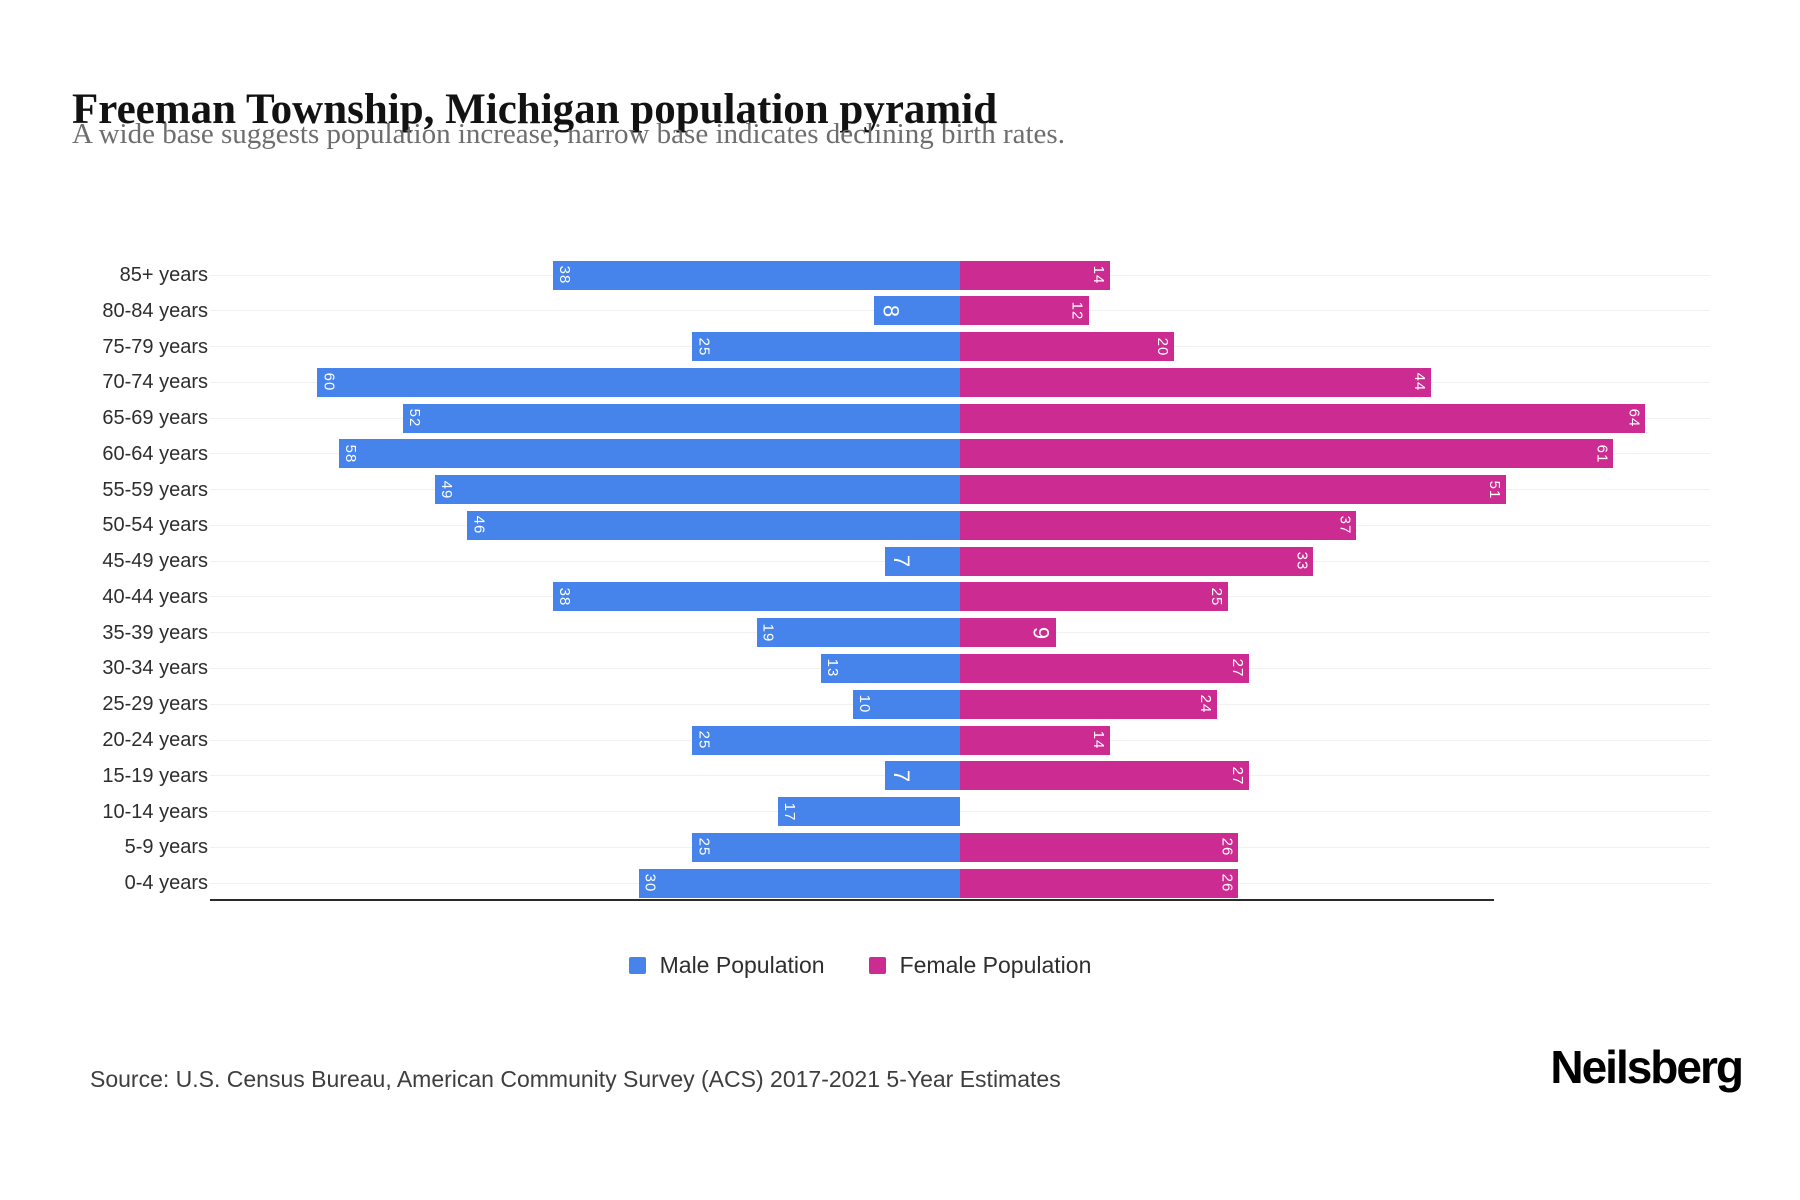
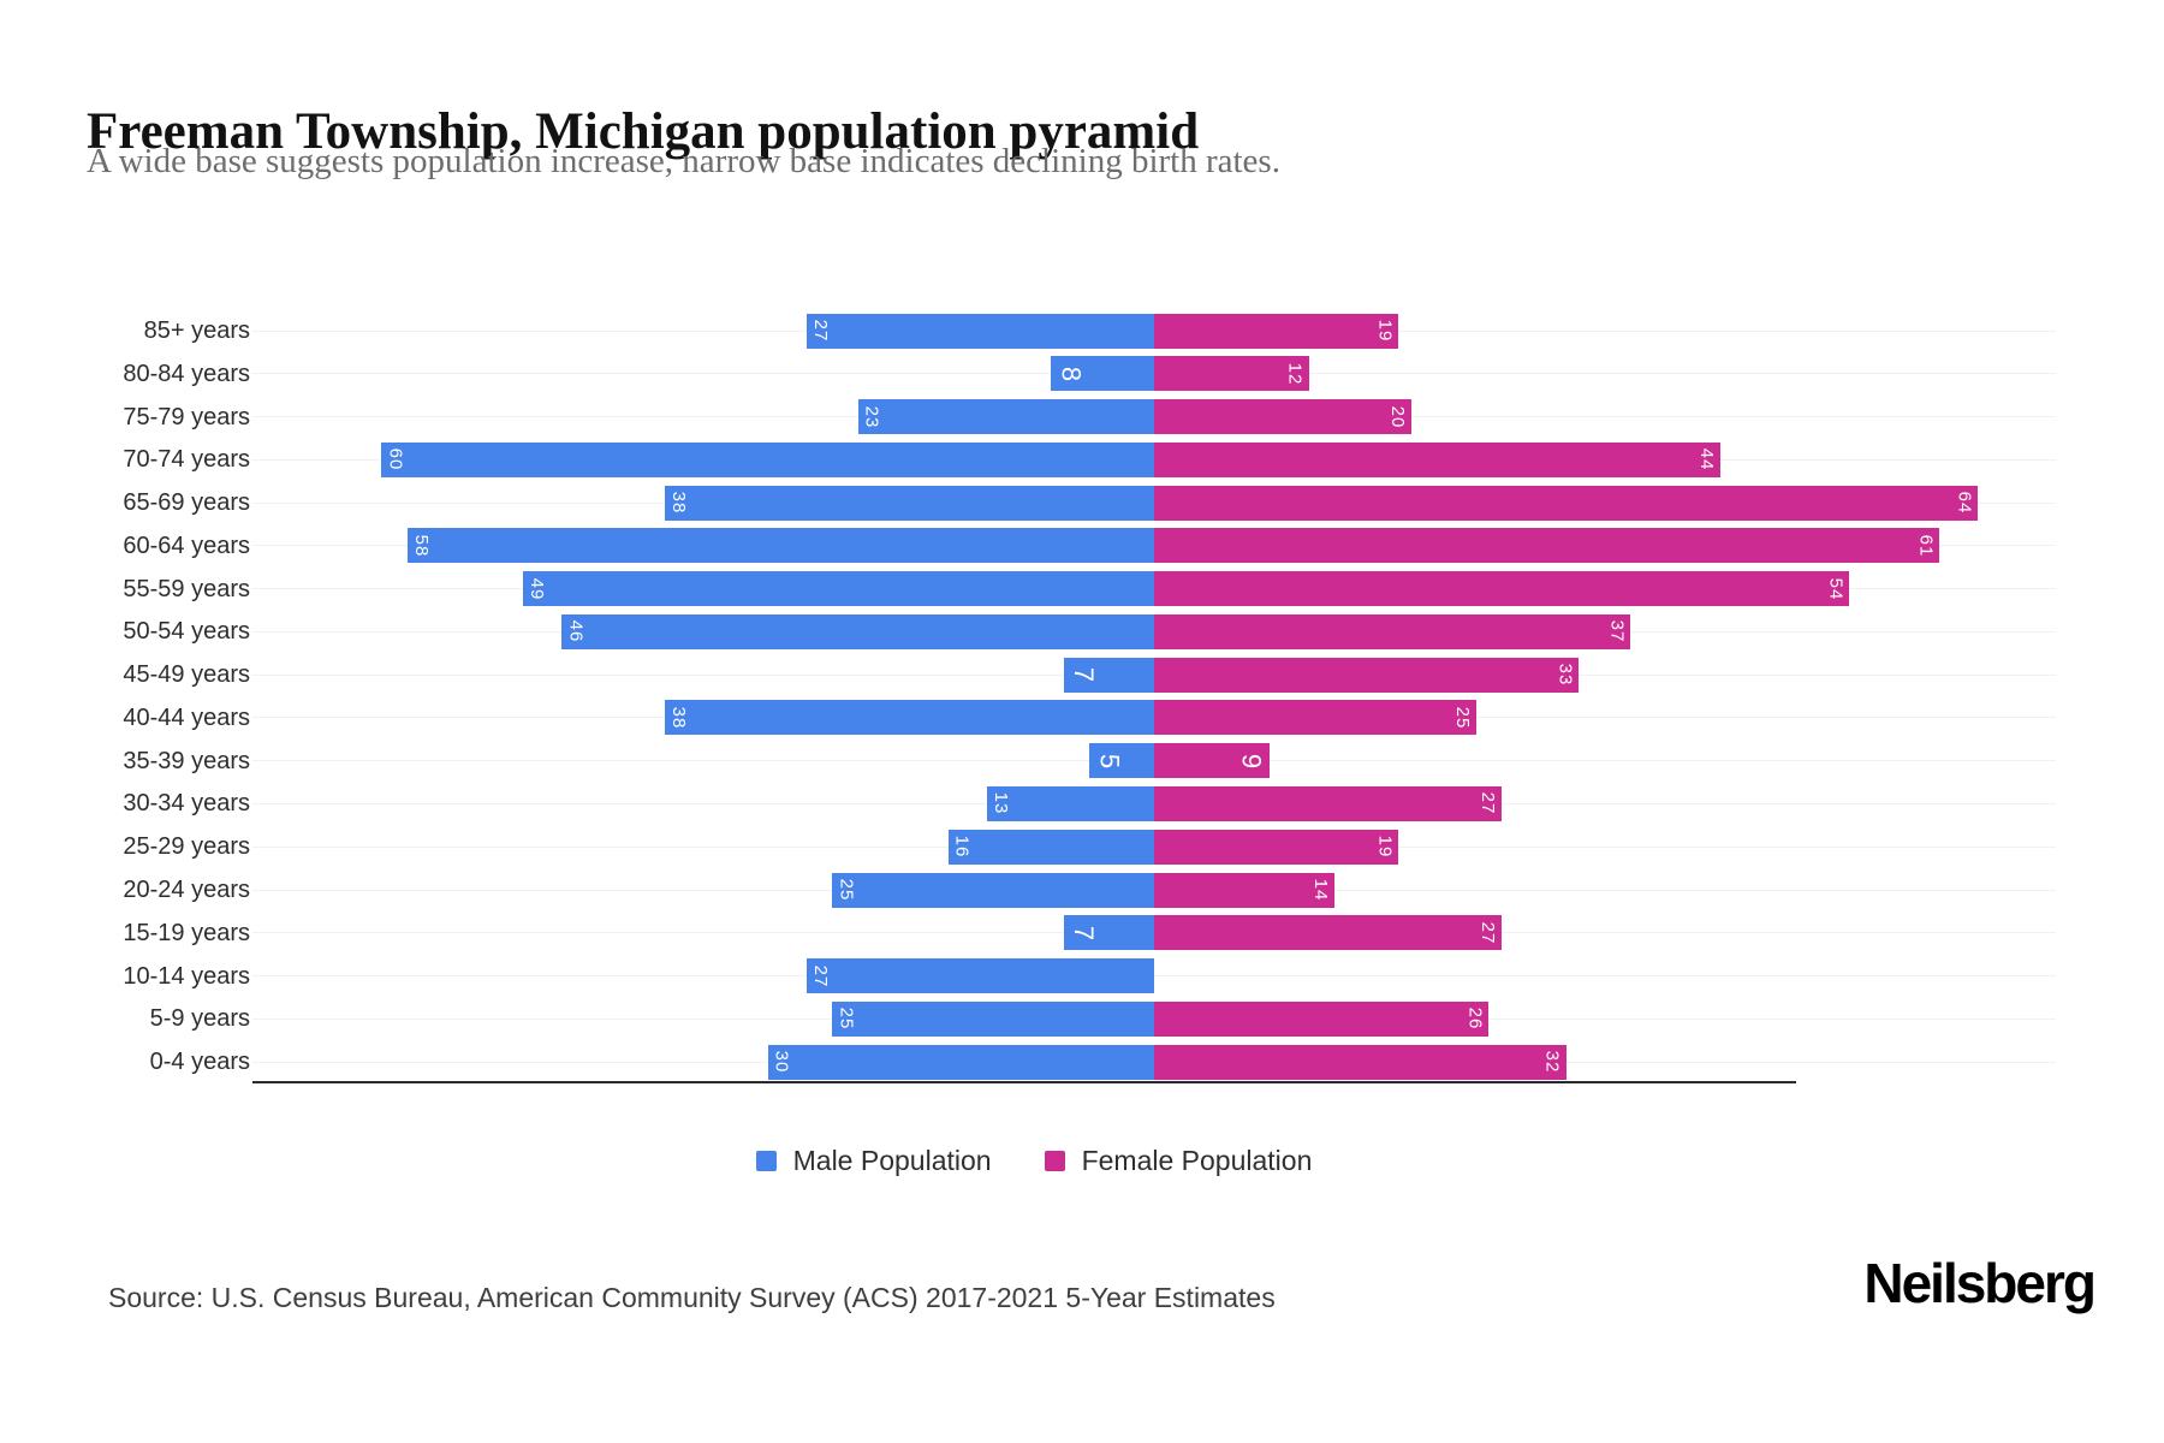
Male Population/85+ years: 38 -> 27
Female Population/85+ years: 14 -> 19
Male Population/75-79 years: 25 -> 23
Male Population/65-69 years: 52 -> 38
Female Population/55-59 years: 51 -> 54
Male Population/35-39 years: 19 -> 5
Male Population/25-29 years: 10 -> 16
Female Population/25-29 years: 24 -> 19
Male Population/10-14 years: 17 -> 27
Female Population/0-4 years: 26 -> 32
